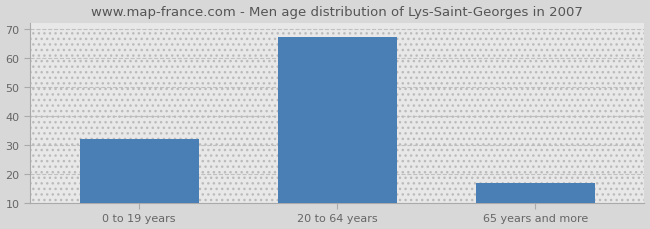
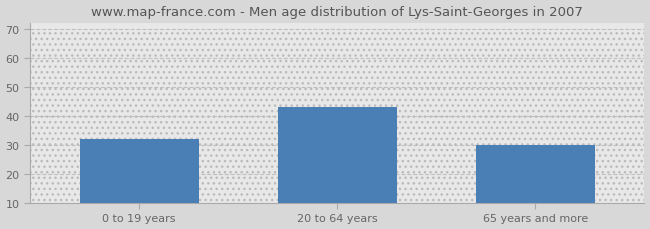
20 to 64 years: 67 -> 43
65 years and more: 17 -> 30
